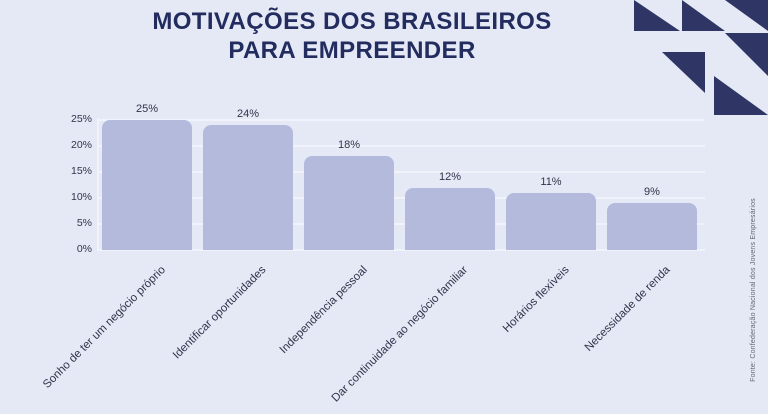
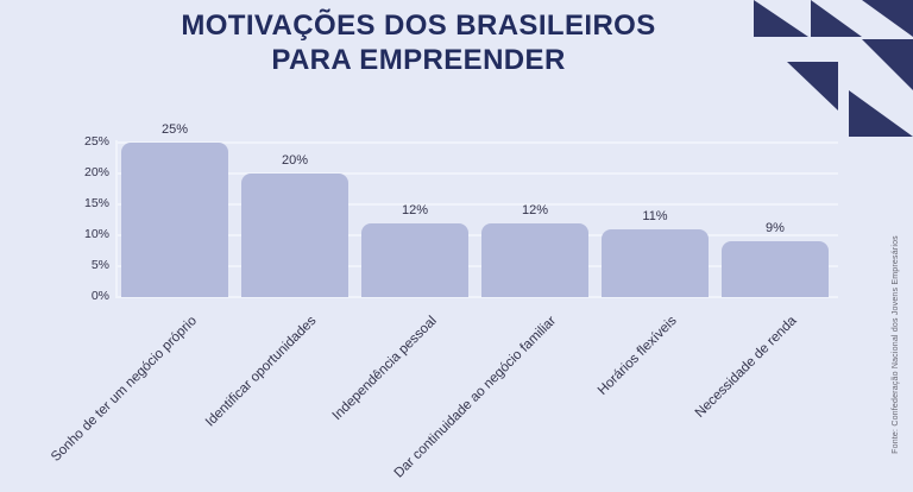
Identificar oportunidades: 24% -> 20%
Independência pessoal: 18% -> 12%
